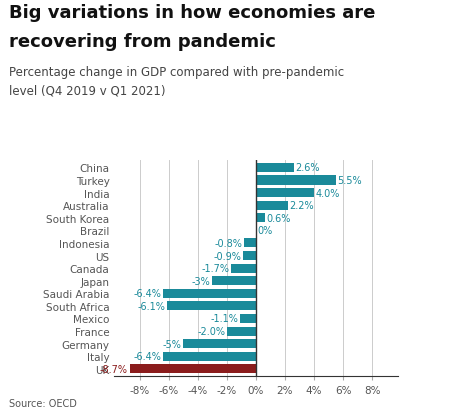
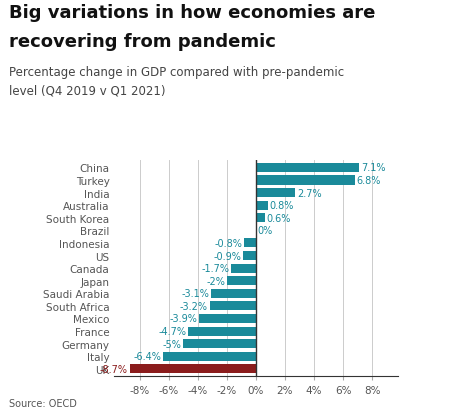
China: 2.6% -> 7.1%
Turkey: 5.5% -> 6.8%
India: 4.0% -> 2.7%
Australia: 2.2% -> 0.8%
Japan: -3% -> -2%
Saudi Arabia: -6.4% -> -3.1%
South Africa: -6.1% -> -3.2%
Mexico: -1.1% -> -3.9%
France: -2.0% -> -4.7%
